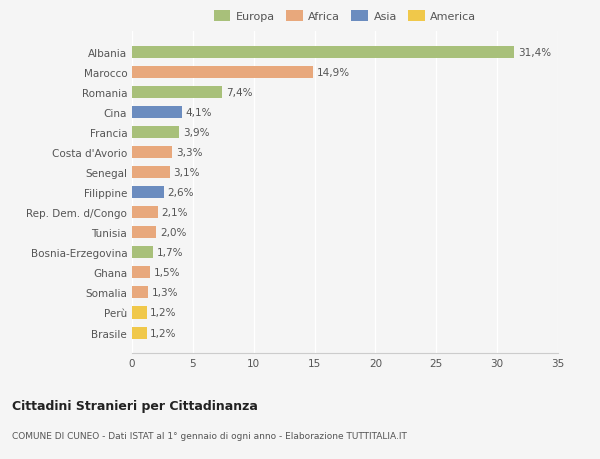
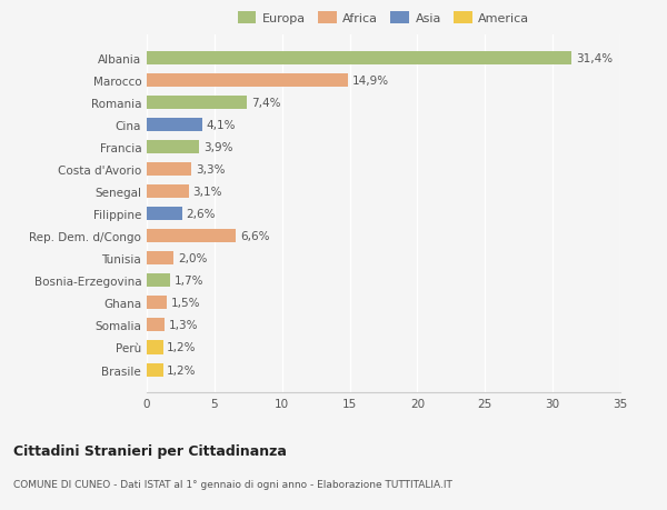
Rep. Dem. d/Congo: 2,1% -> 6,6%
